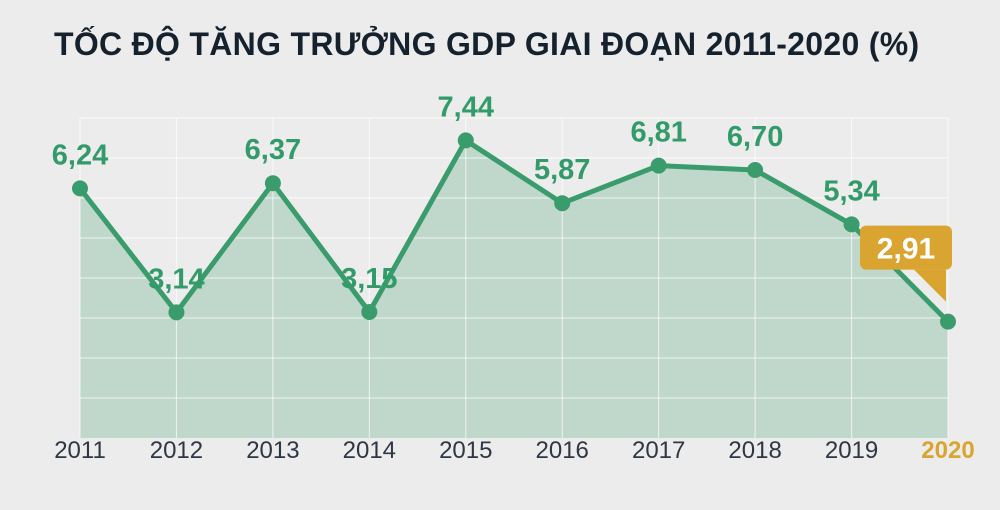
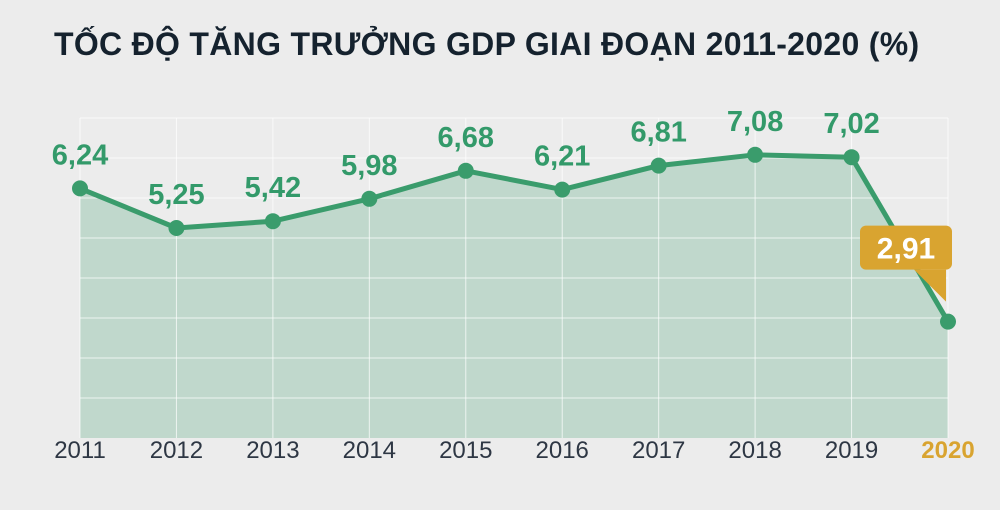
2012: 3,14 -> 5,25
2013: 6,37 -> 5,42
2014: 3,15 -> 5,98
2015: 7,44 -> 6,68
2016: 5,87 -> 6,21
2018: 6,70 -> 7,08
2019: 5,34 -> 7,02
